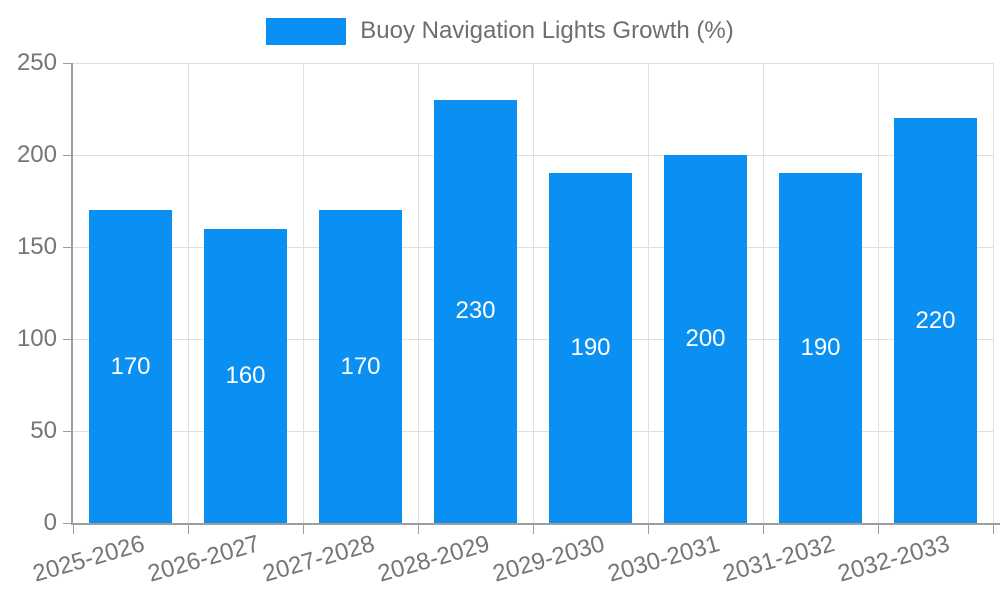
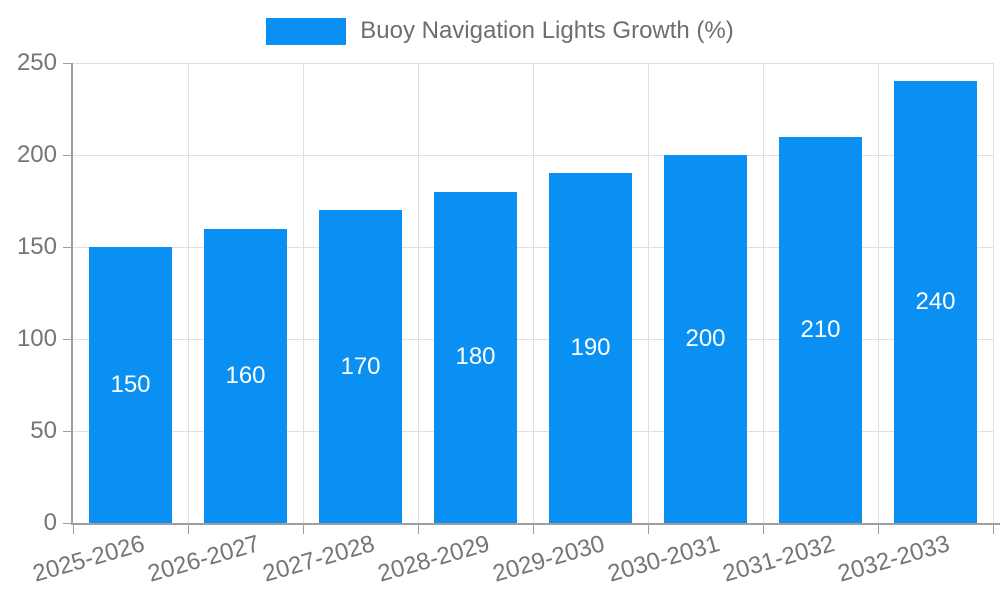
2025-2026: 170 -> 150
2028-2029: 230 -> 180
2031-2032: 190 -> 210
2032-2033: 220 -> 240
